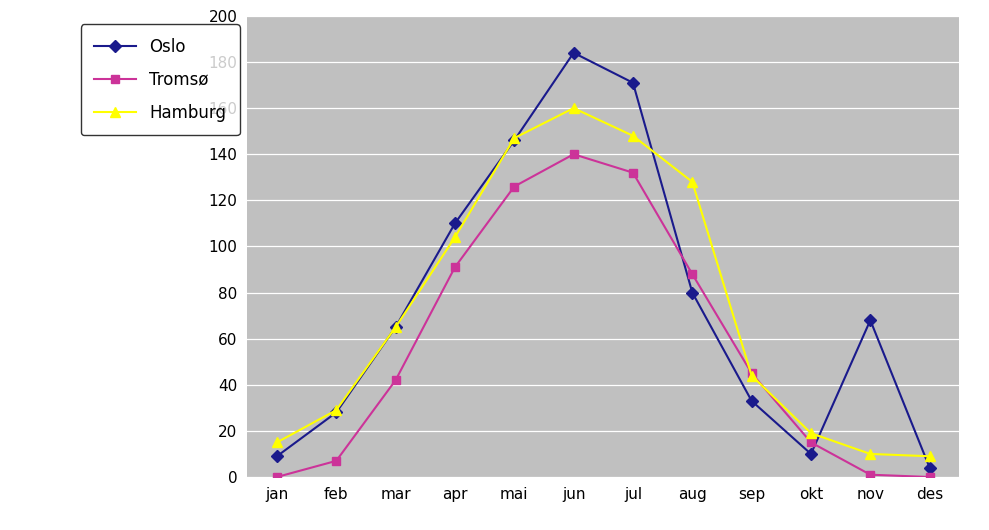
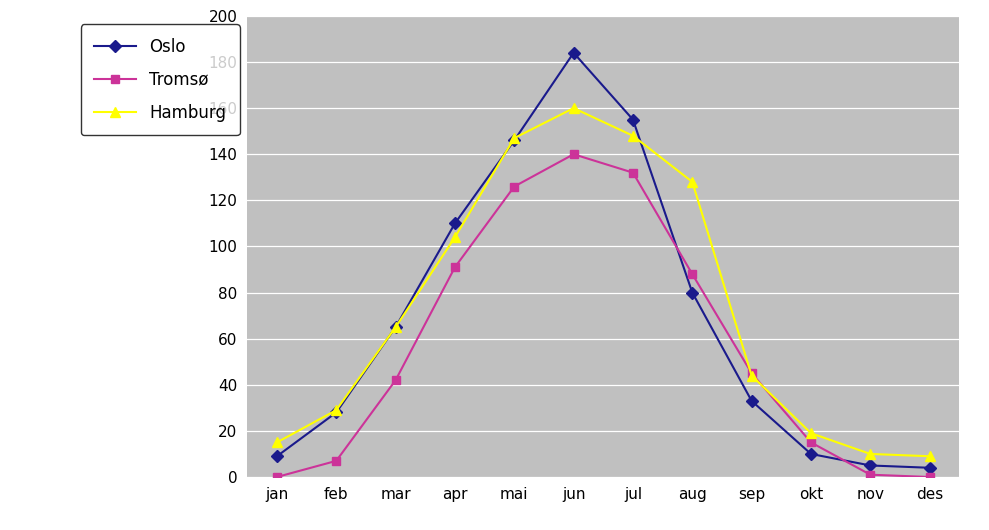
Oslo/jul: 171 -> 155
Oslo/nov: 68 -> 5
